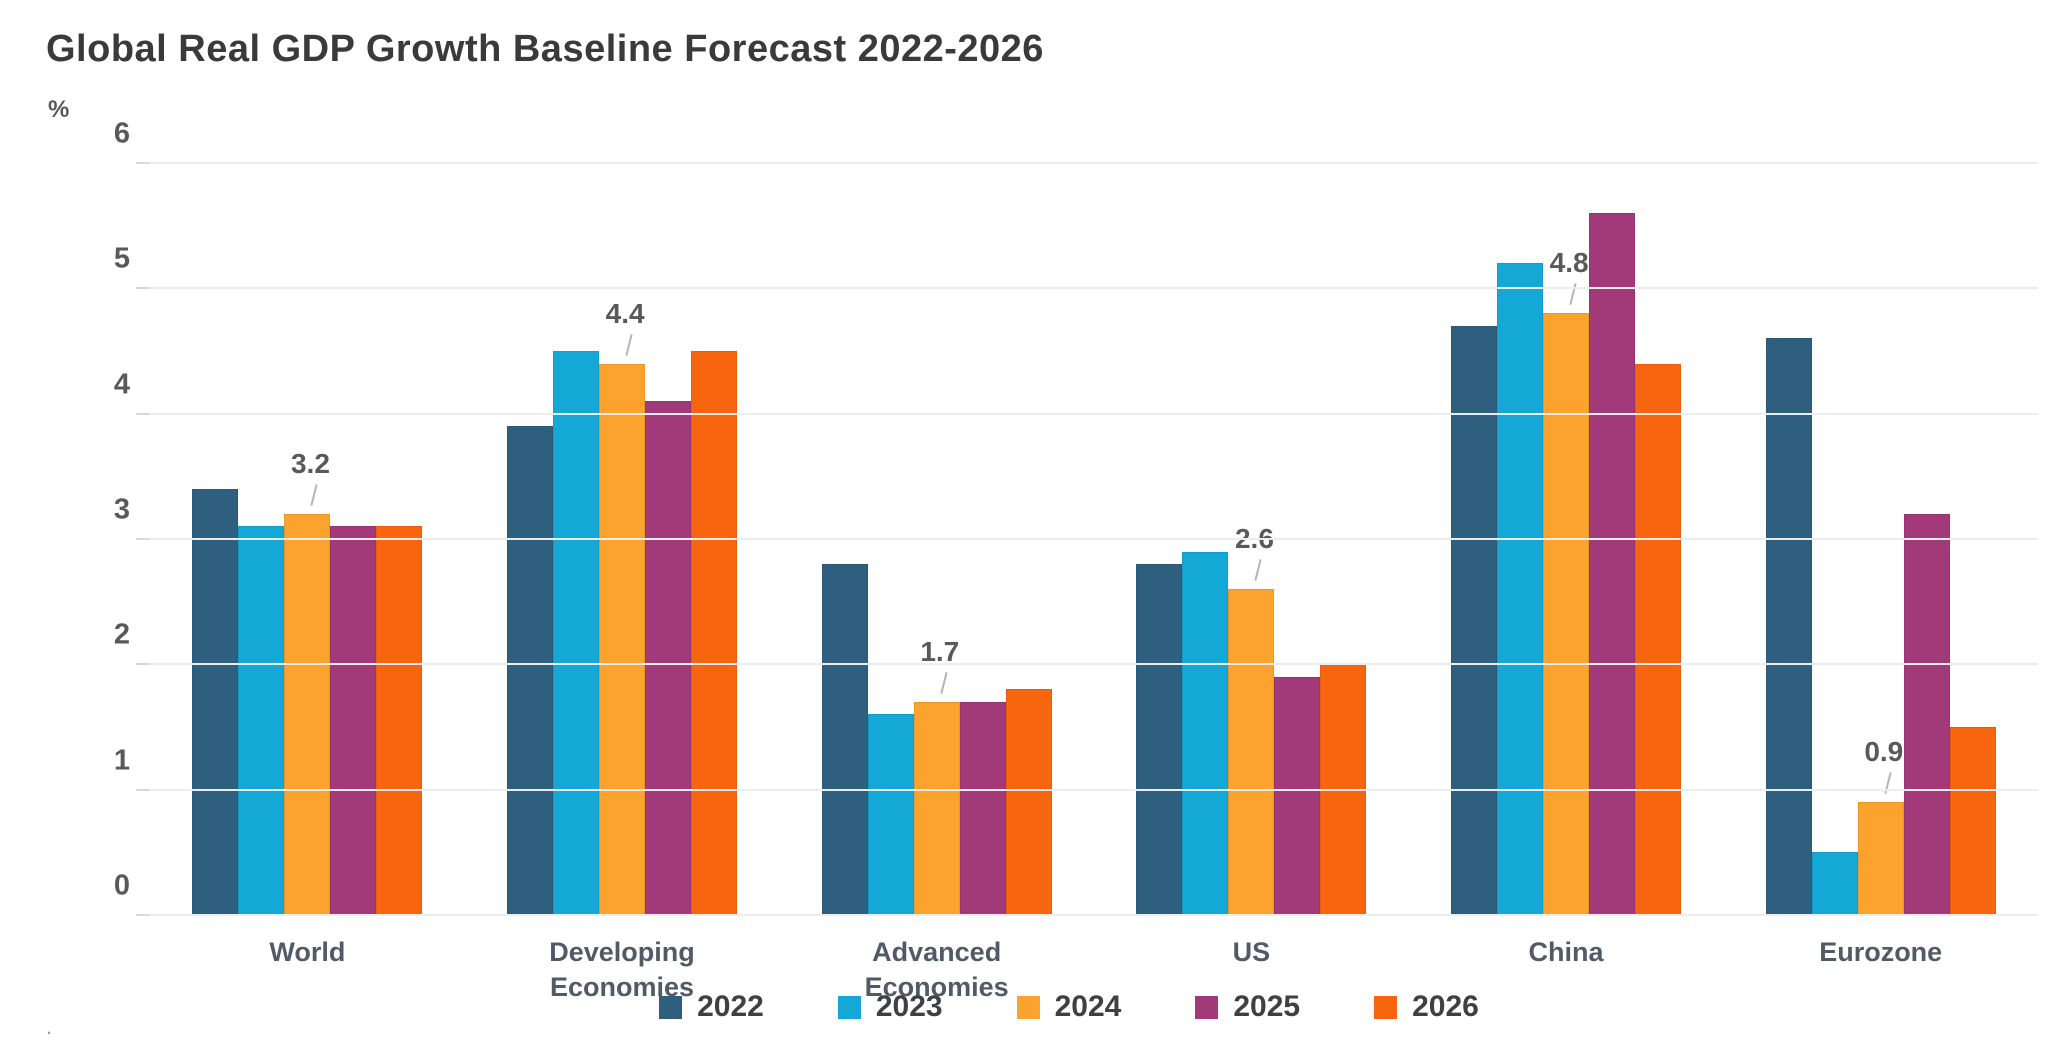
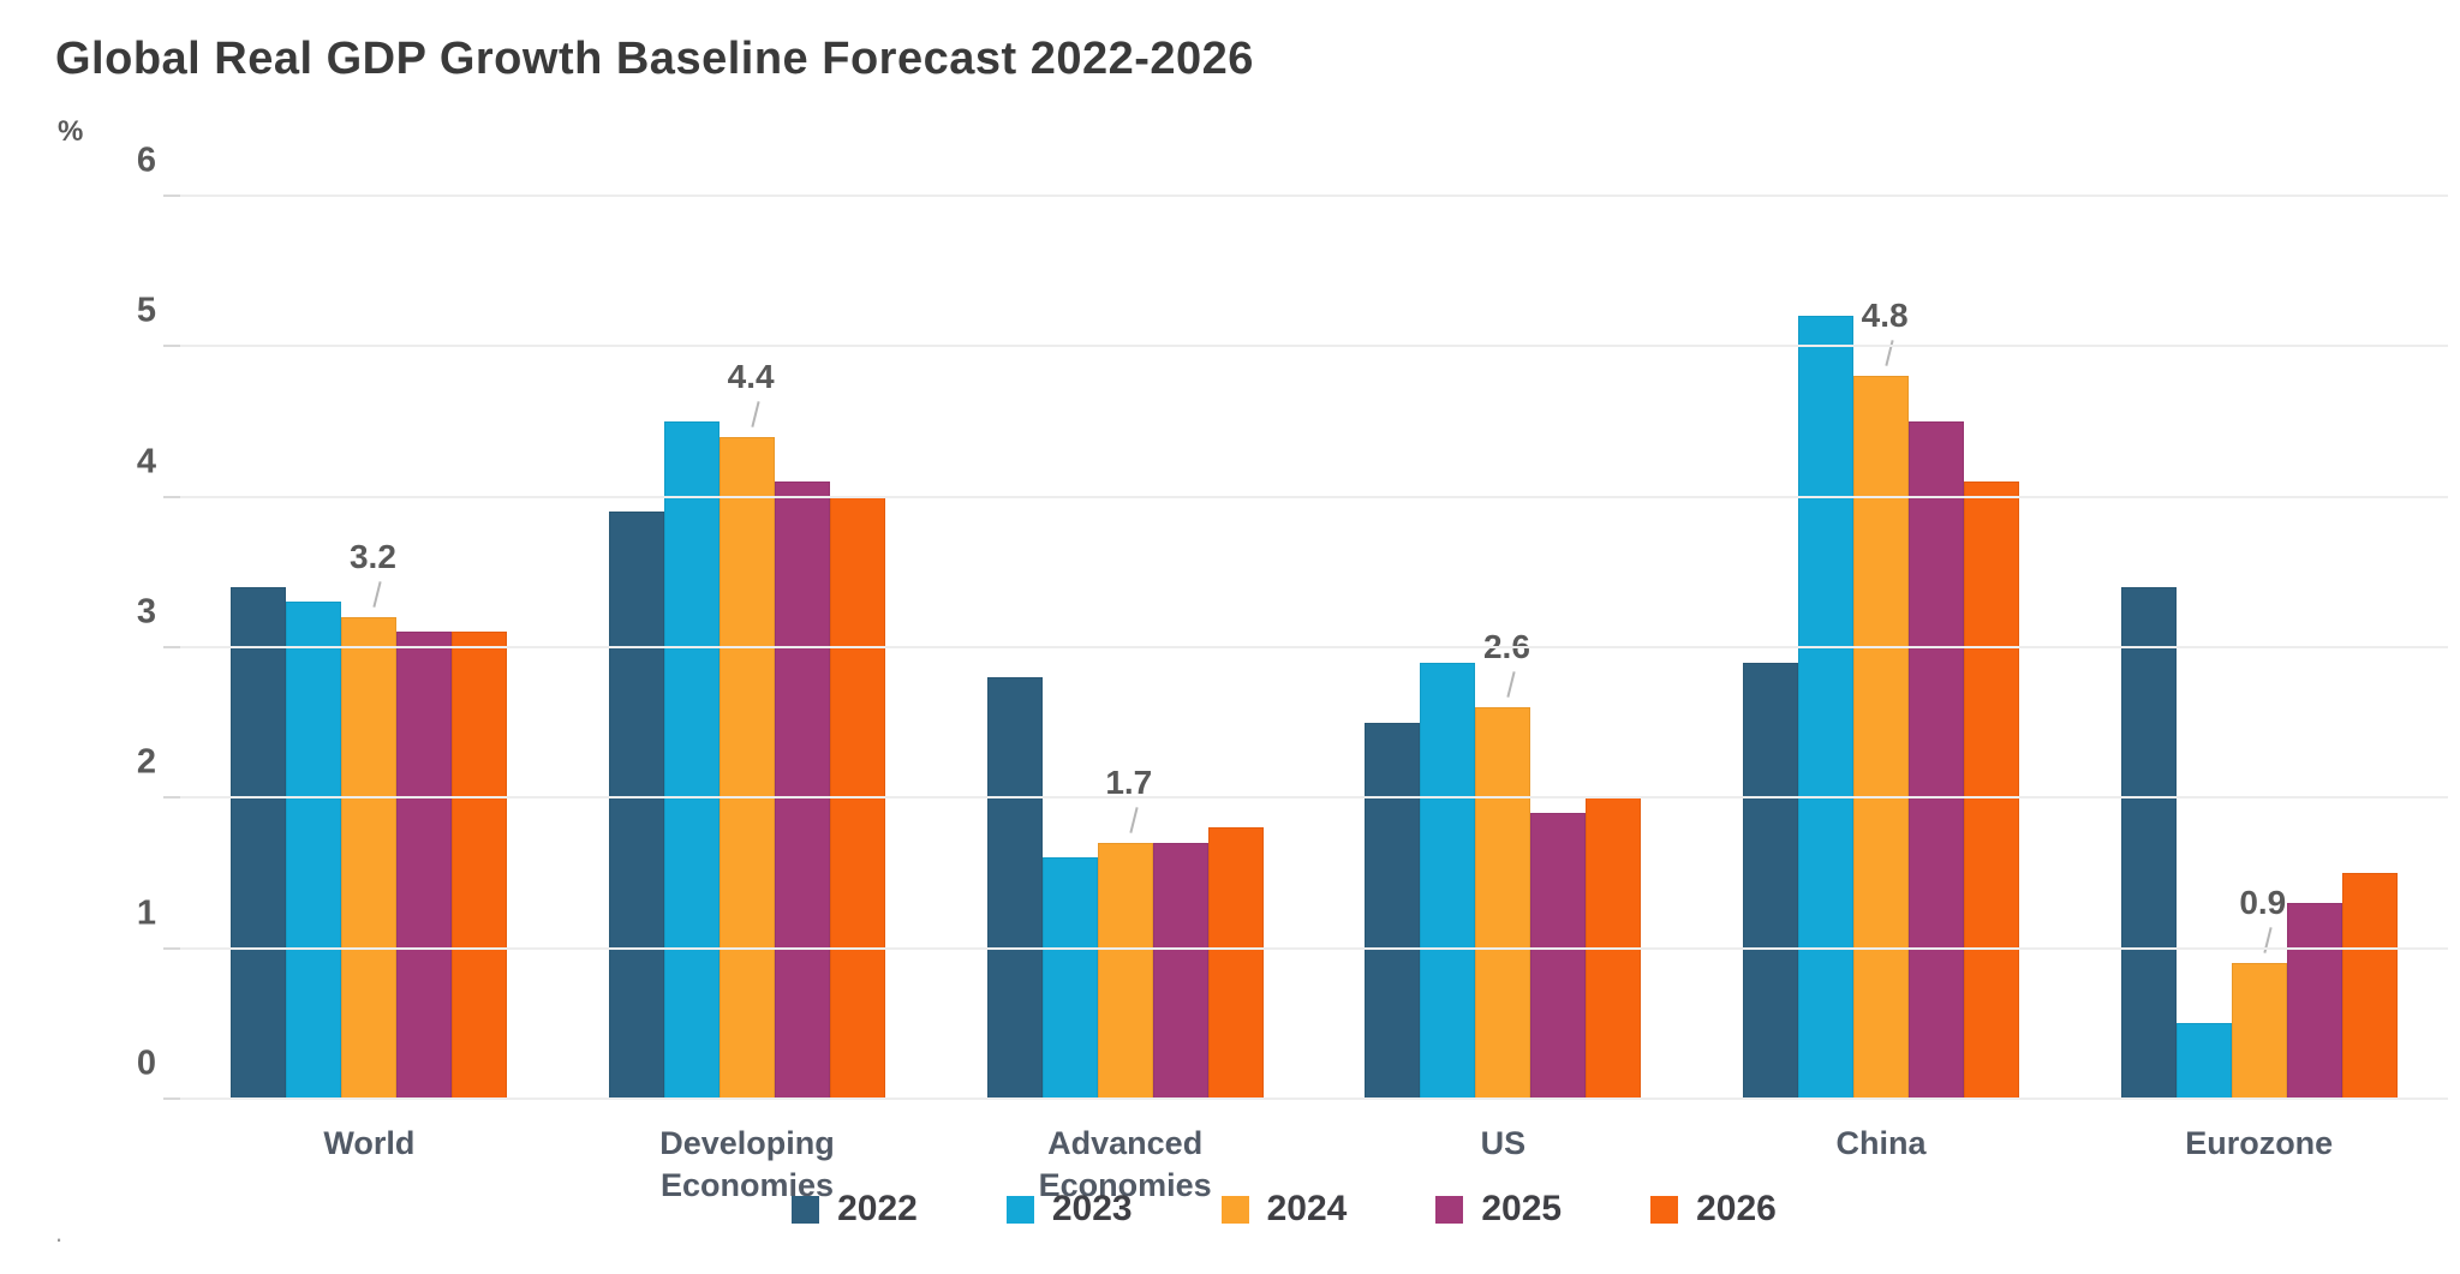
2023/World: 3.1 -> 3.3
2026/Developing Economies: 4.5 -> 4.0
2022/US: 2.8 -> 2.5
2022/China: 4.7 -> 2.9
2025/China: 5.6 -> 4.5
2026/China: 4.4 -> 4.1
2022/Eurozone: 4.6 -> 3.4
2025/Eurozone: 3.2 -> 1.3
